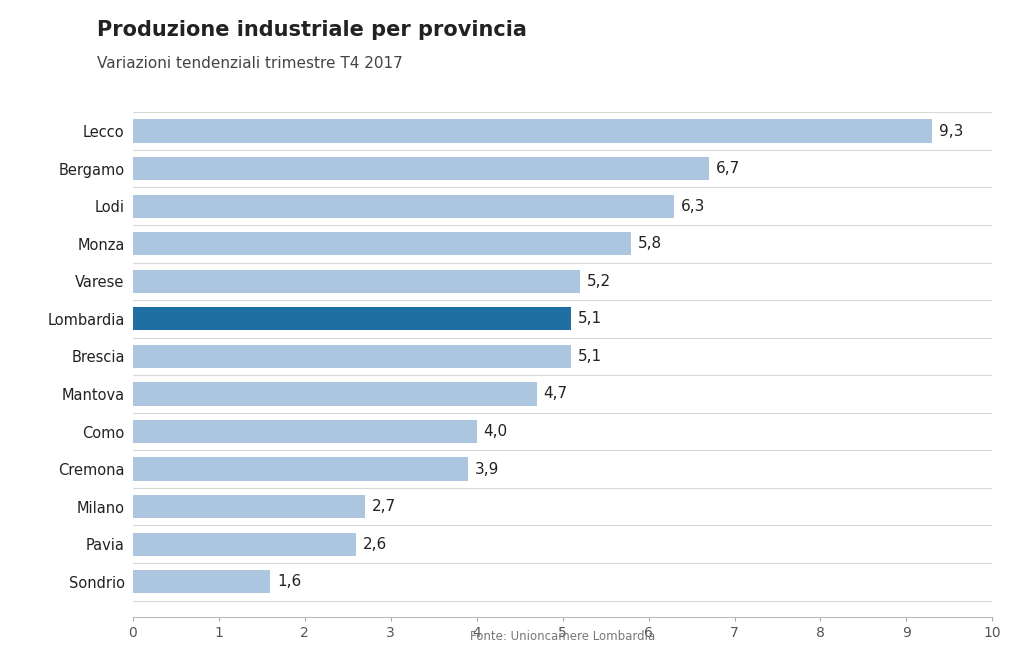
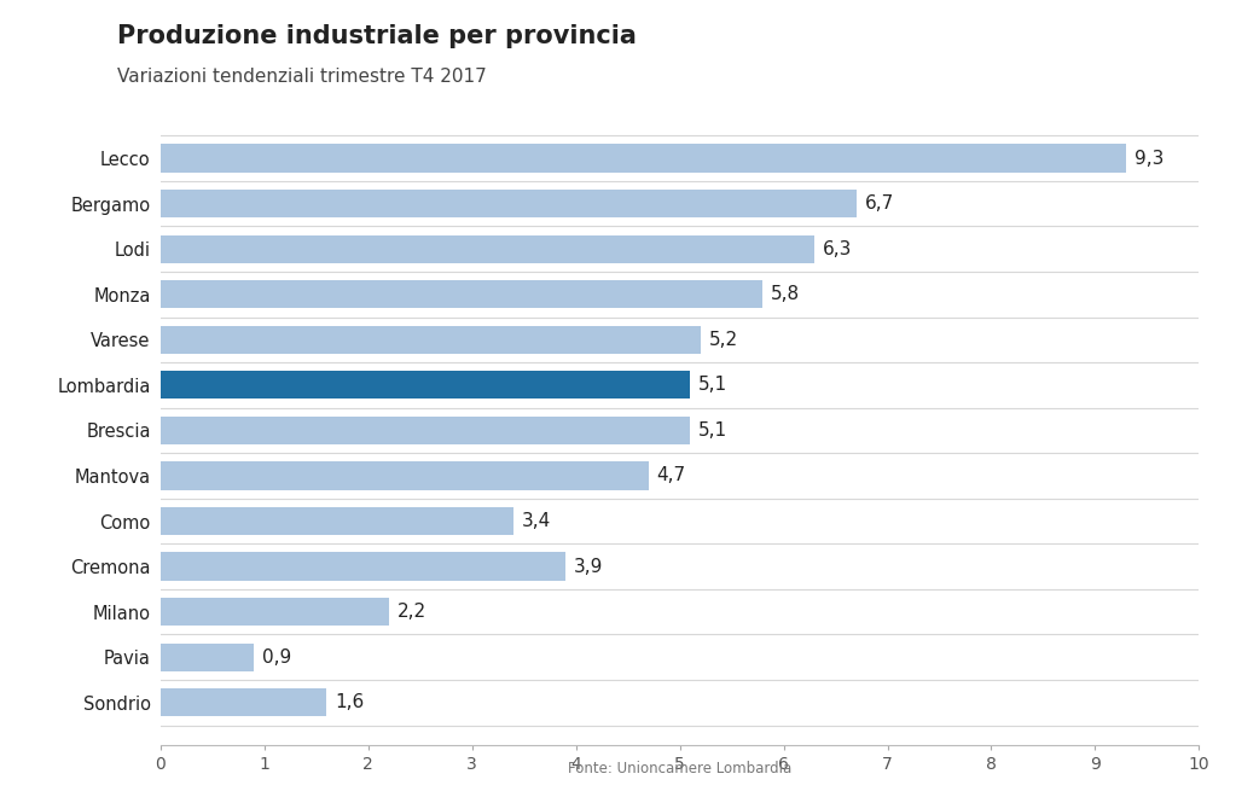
Como: 4,0 -> 3,4
Milano: 2,7 -> 2,2
Pavia: 2,6 -> 0,9
